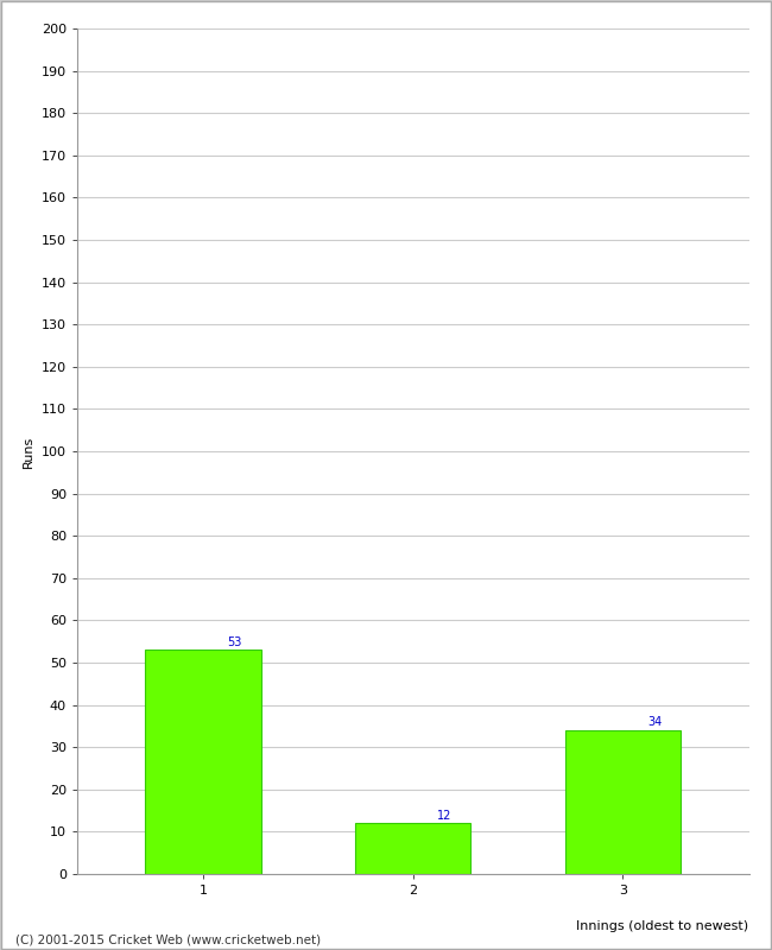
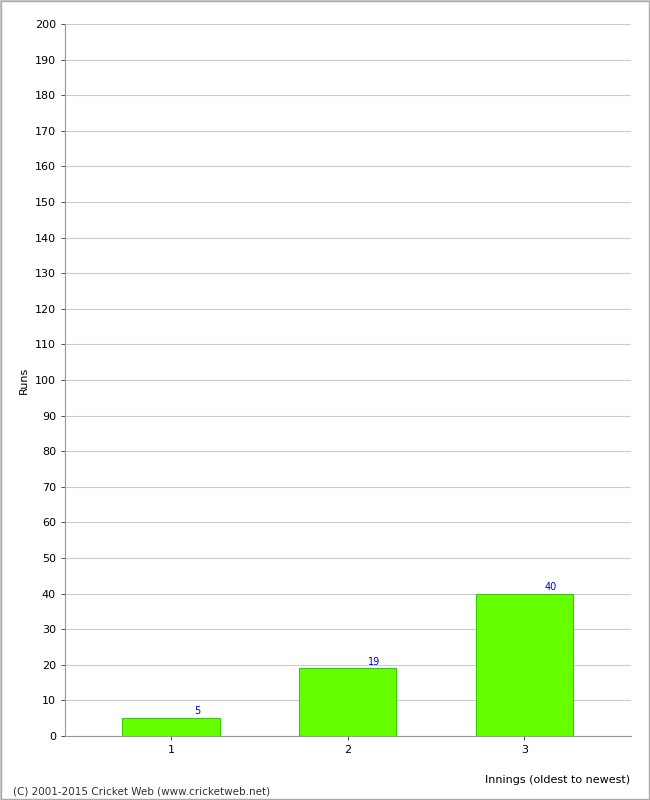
1: 53 -> 5
2: 12 -> 19
3: 34 -> 40
